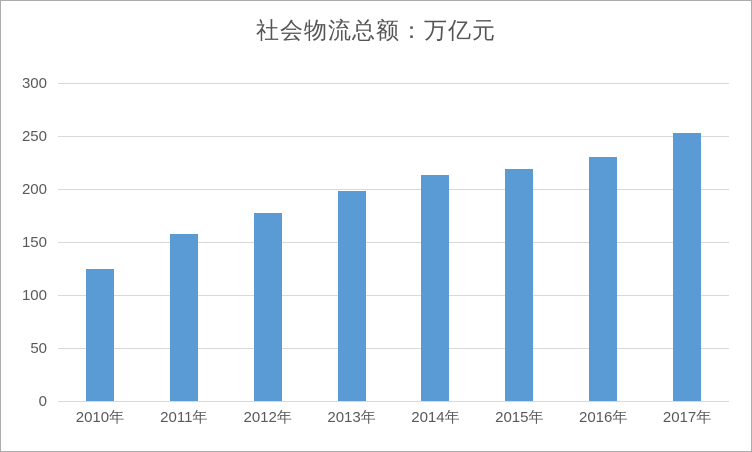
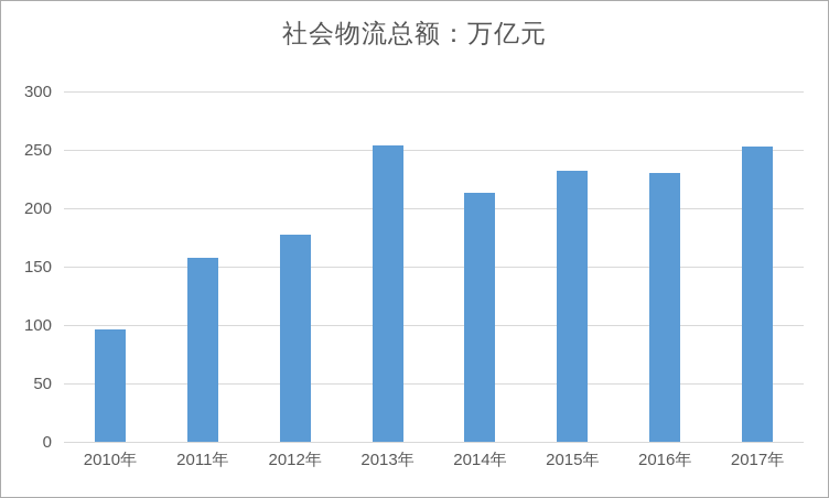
2010年: 125 -> 96
2013年: 198 -> 254
2015年: 219 -> 232
